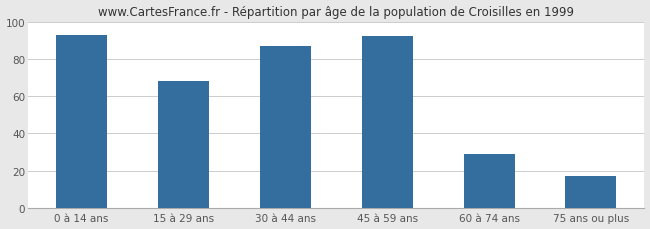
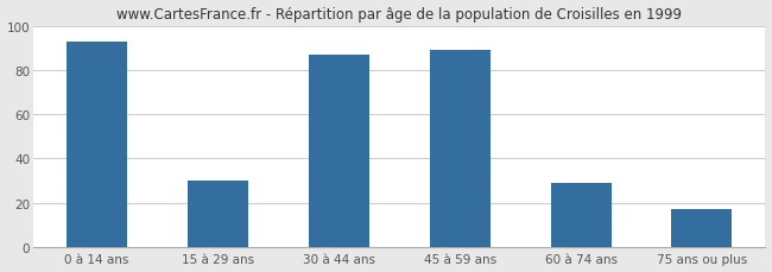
15 à 29 ans: 68 -> 30
45 à 59 ans: 92 -> 89
